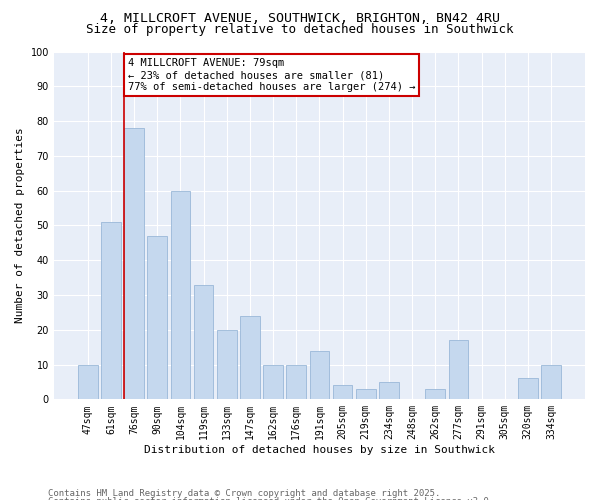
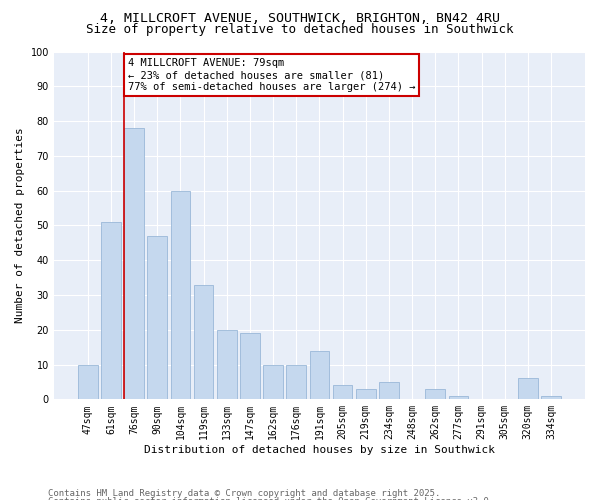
147sqm: 24 -> 19
277sqm: 17 -> 1
334sqm: 10 -> 1
